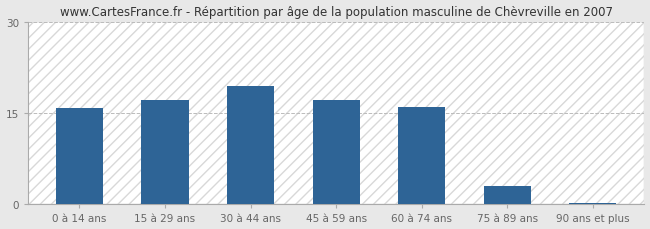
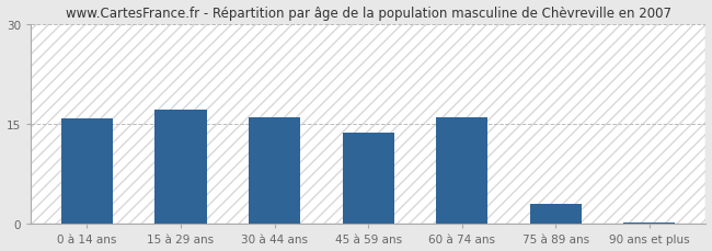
30 à 44 ans: 19.5 -> 16.0
45 à 59 ans: 17.2 -> 13.6
